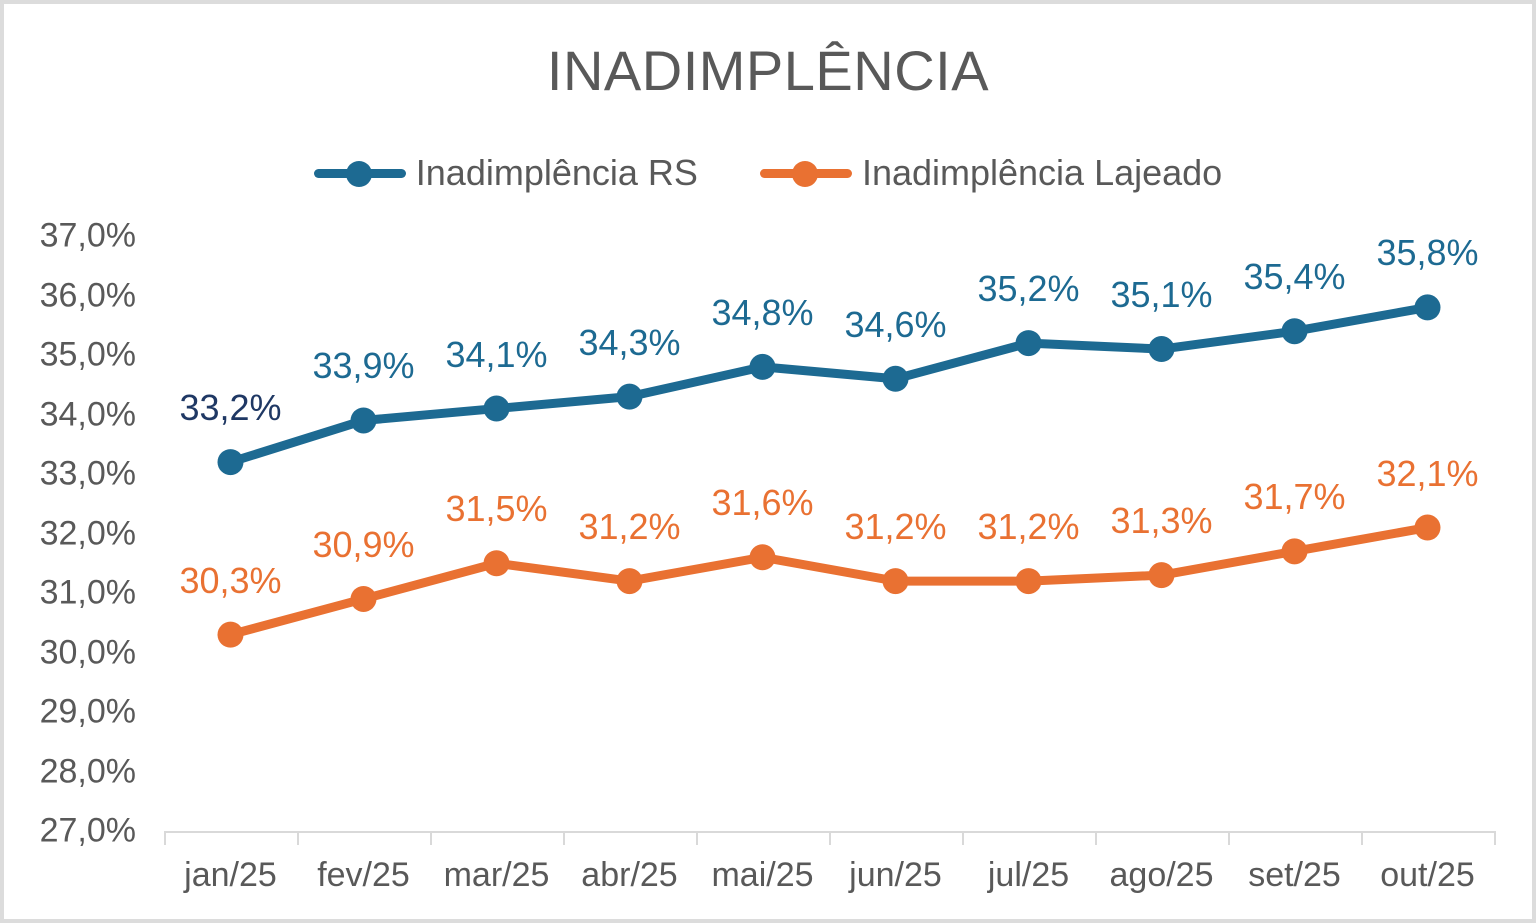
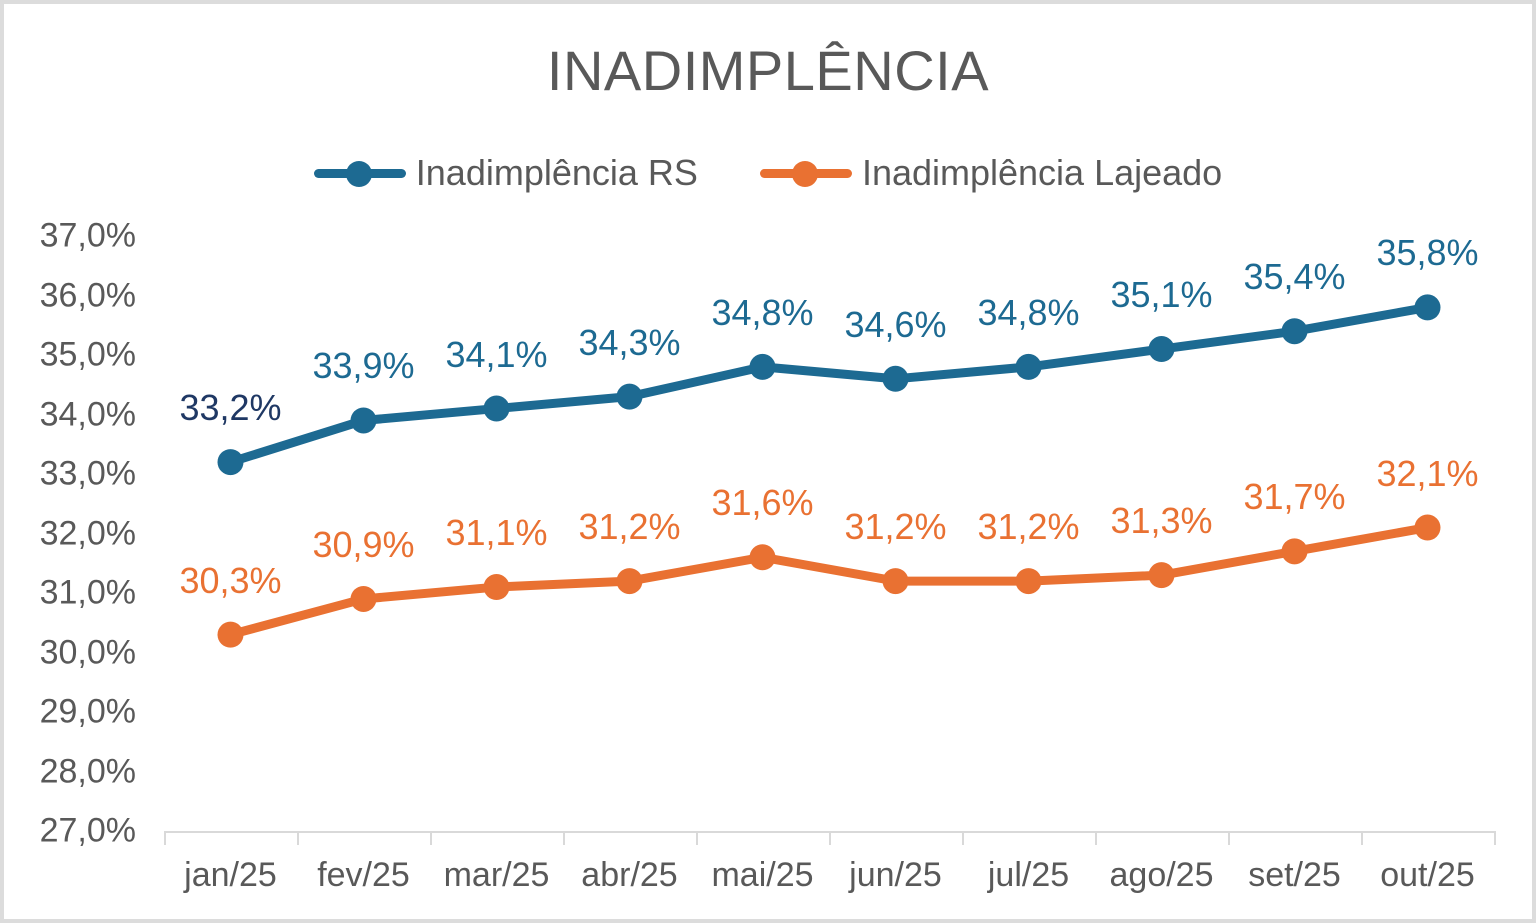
Inadimplência Lajeado/mar/25: 31,5% -> 31,1%
Inadimplência RS/jul/25: 35,2% -> 34,8%
